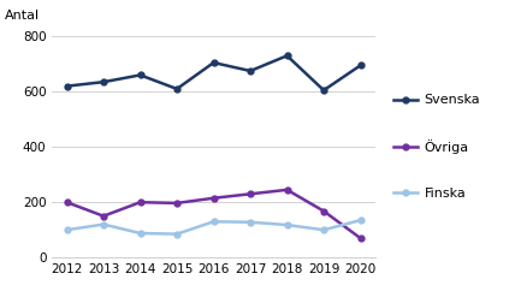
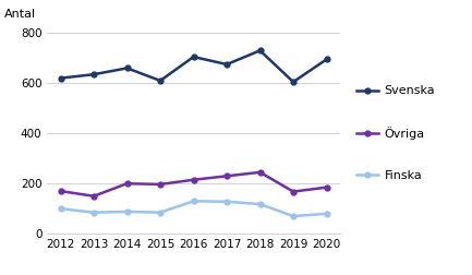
Övriga/2012: 200 -> 170
Finska/2013: 120 -> 85
Finska/2019: 100 -> 70
Övriga/2020: 70 -> 185
Finska/2020: 135 -> 80
